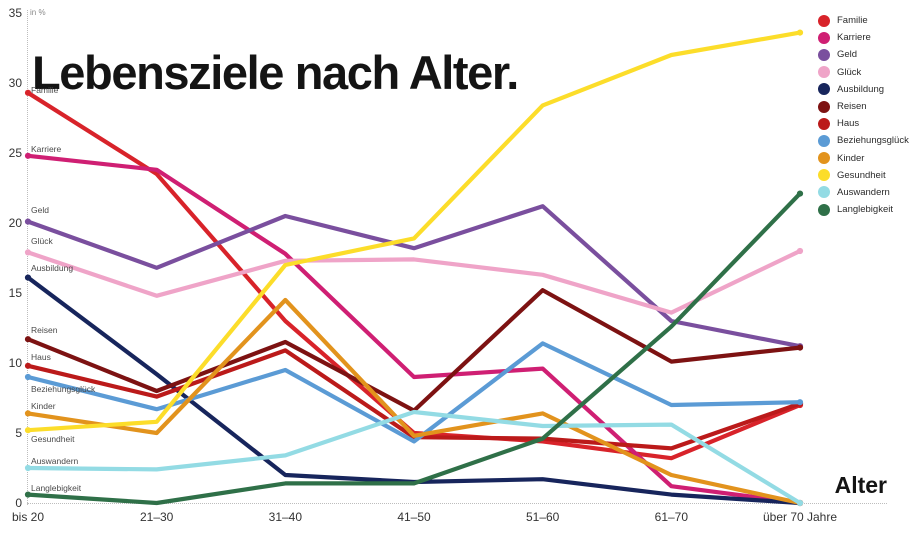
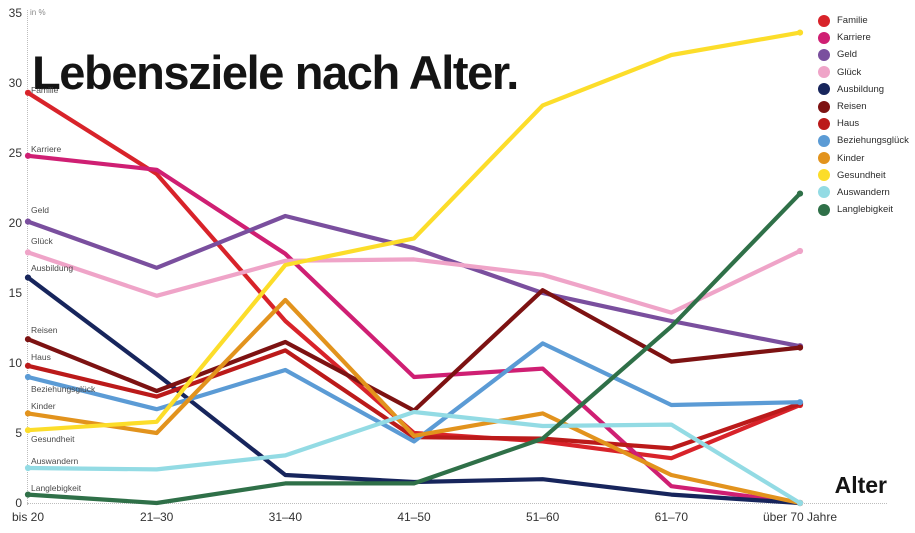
Geld/51–60: 21.2 -> 15.0
